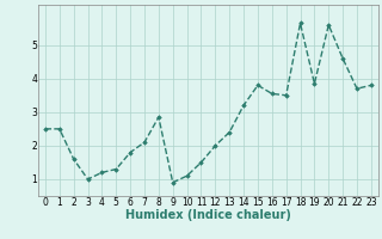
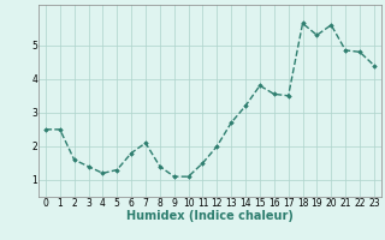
3: 1.00 -> 1.40
8: 2.85 -> 1.40
9: 0.90 -> 1.10
13: 2.40 -> 2.70
19: 3.85 -> 5.30
21: 4.60 -> 4.85
22: 3.70 -> 4.80
23: 3.80 -> 4.40
